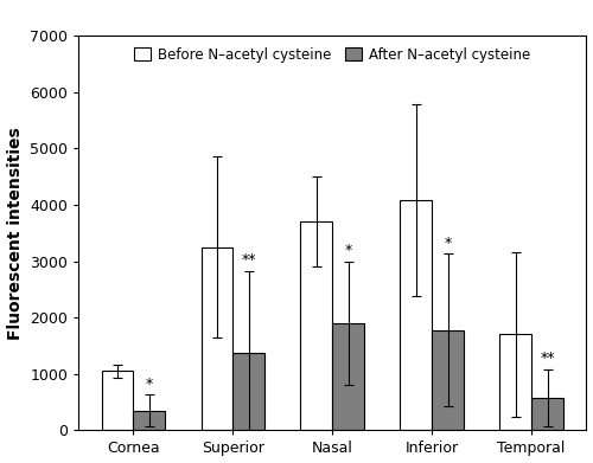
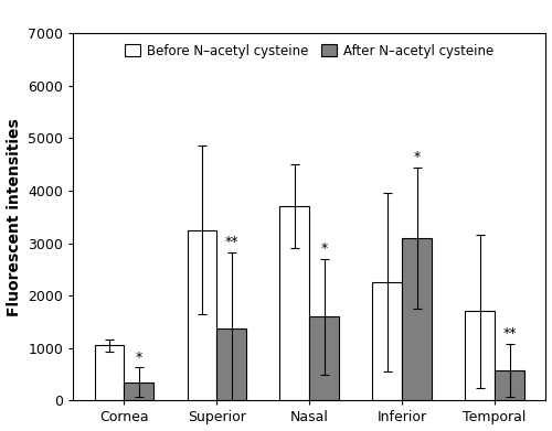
After N–acetyl cysteine/Nasal: 1900 -> 1600
Before N–acetyl cysteine/Inferior: 4080 -> 2250
After N–acetyl cysteine/Inferior: 1780 -> 3100
